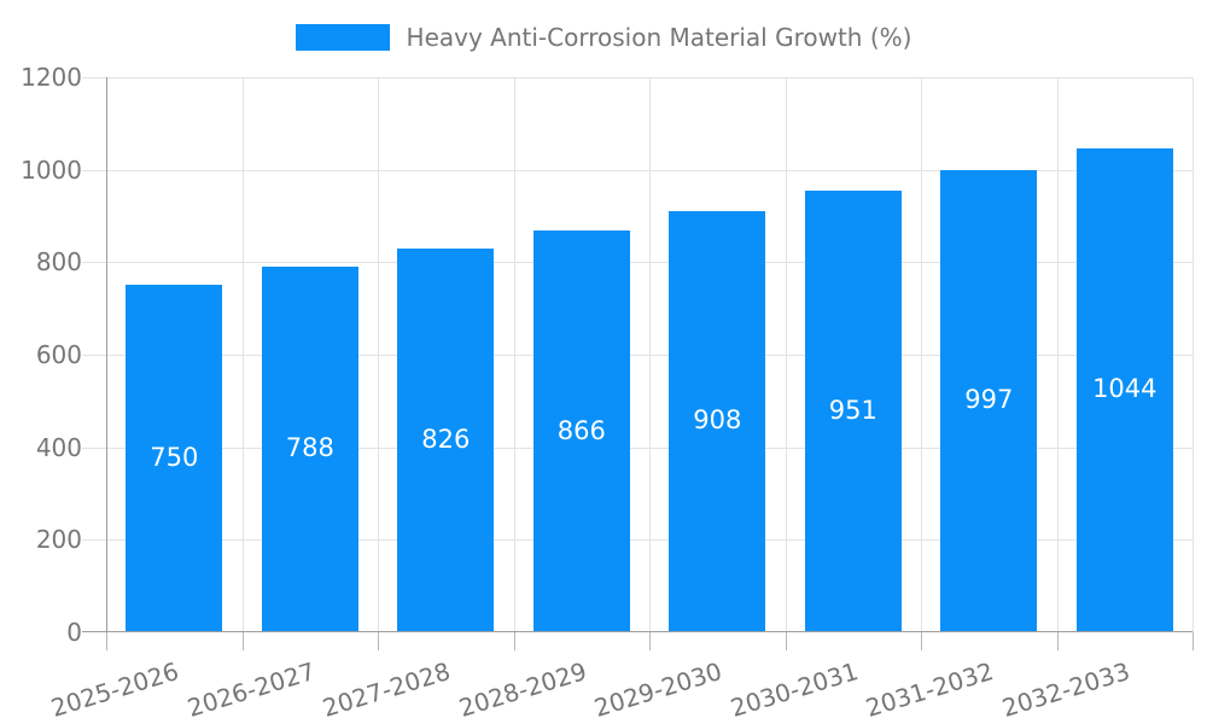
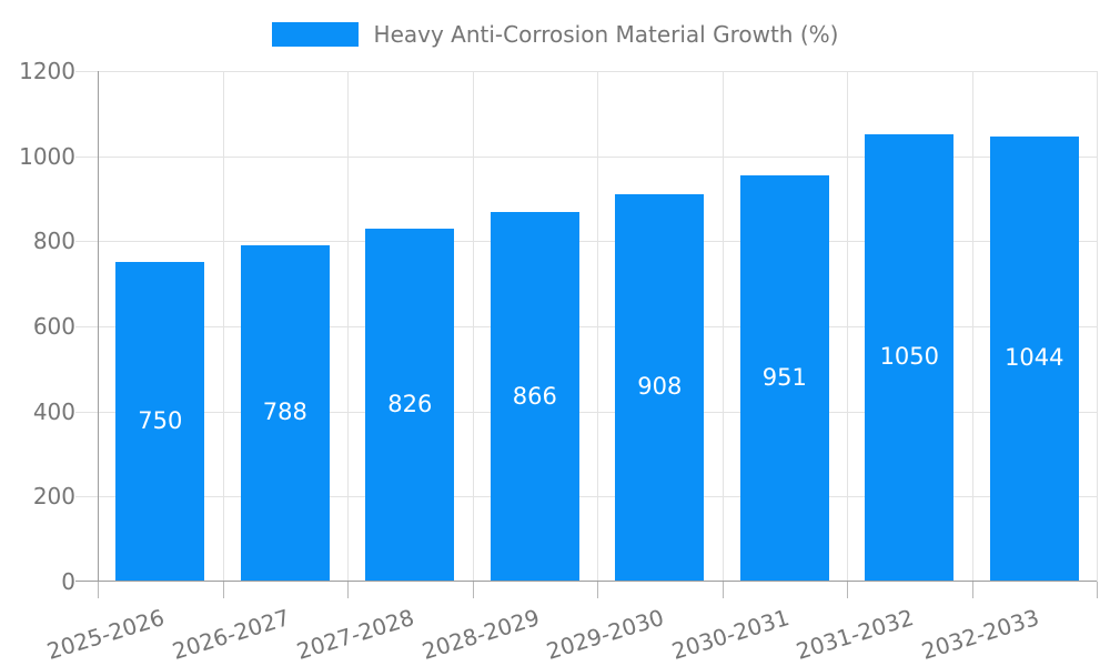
2031-2032: 997 -> 1050
